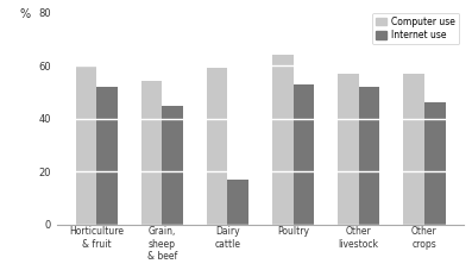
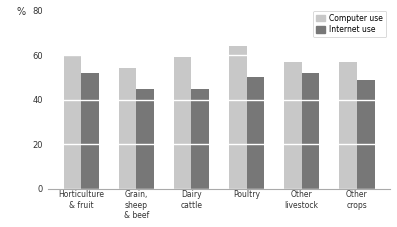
Internet use/Dairy cattle: 17 -> 45
Internet use/Poultry: 53 -> 50
Internet use/Other crops: 46 -> 49
